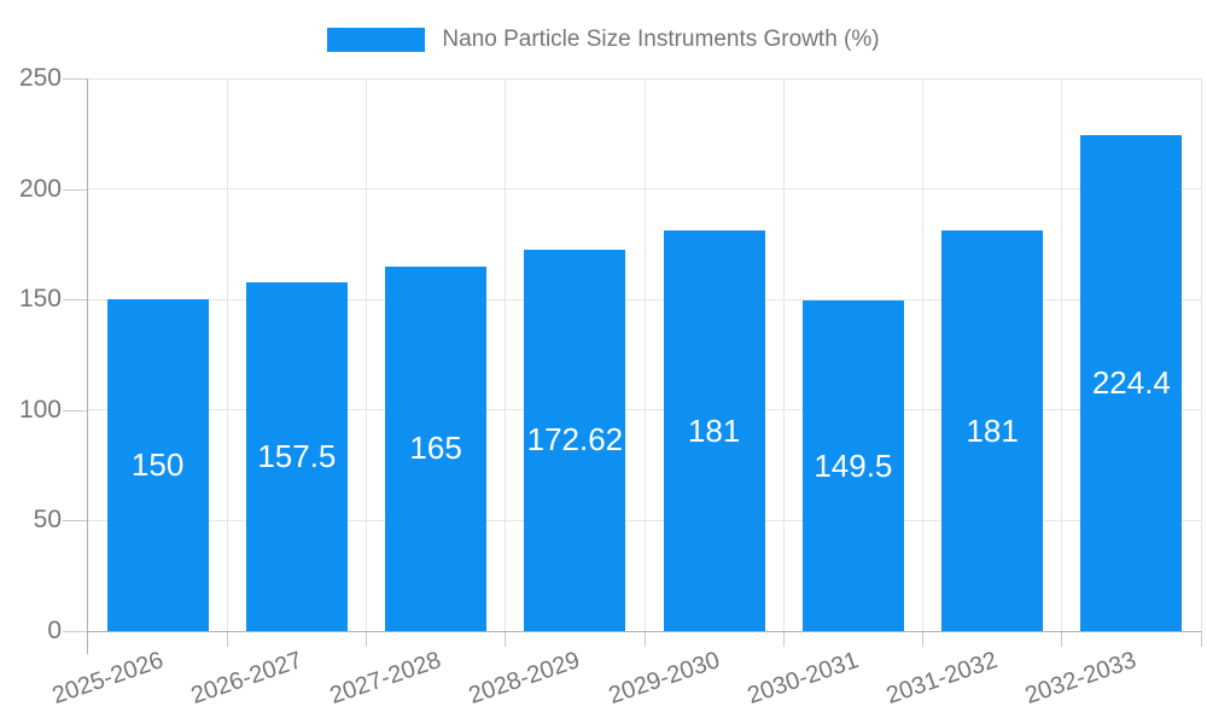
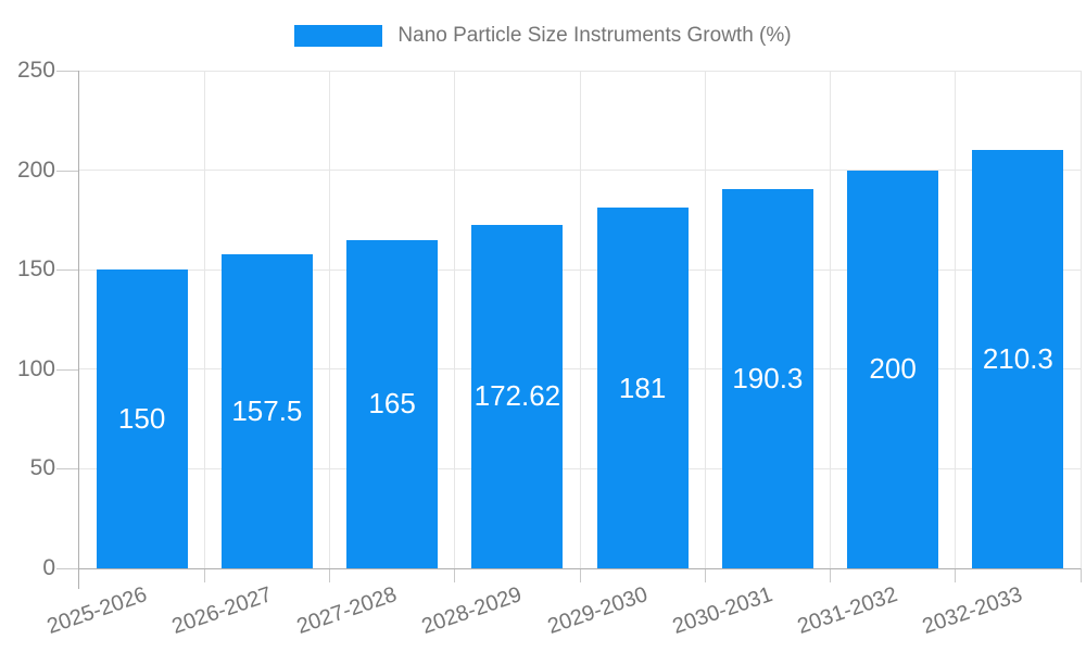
2030-2031: 149.5 -> 190.3
2031-2032: 181 -> 200
2032-2033: 224.4 -> 210.3
